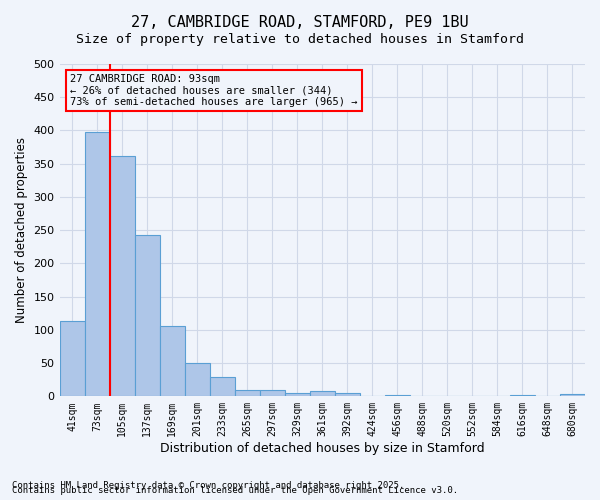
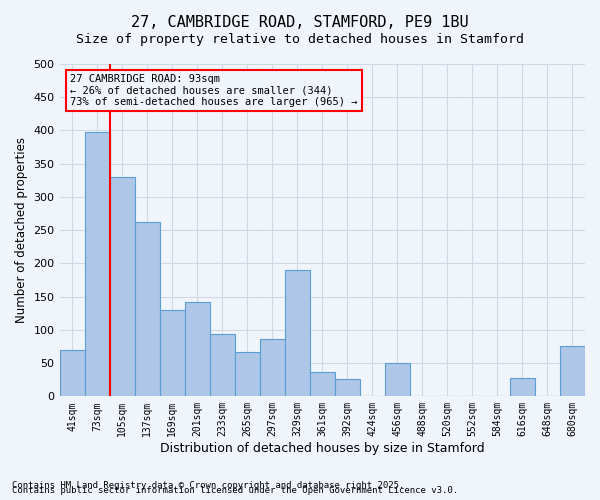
41sqm: 113 -> 70
105sqm: 362 -> 330
137sqm: 243 -> 262
169sqm: 106 -> 130
201sqm: 50 -> 142
233sqm: 29 -> 94
265sqm: 10 -> 66
297sqm: 9 -> 86
329sqm: 5 -> 190
361sqm: 8 -> 36
392sqm: 5 -> 26
456sqm: 2 -> 50
616sqm: 2 -> 28
680sqm: 3 -> 76
